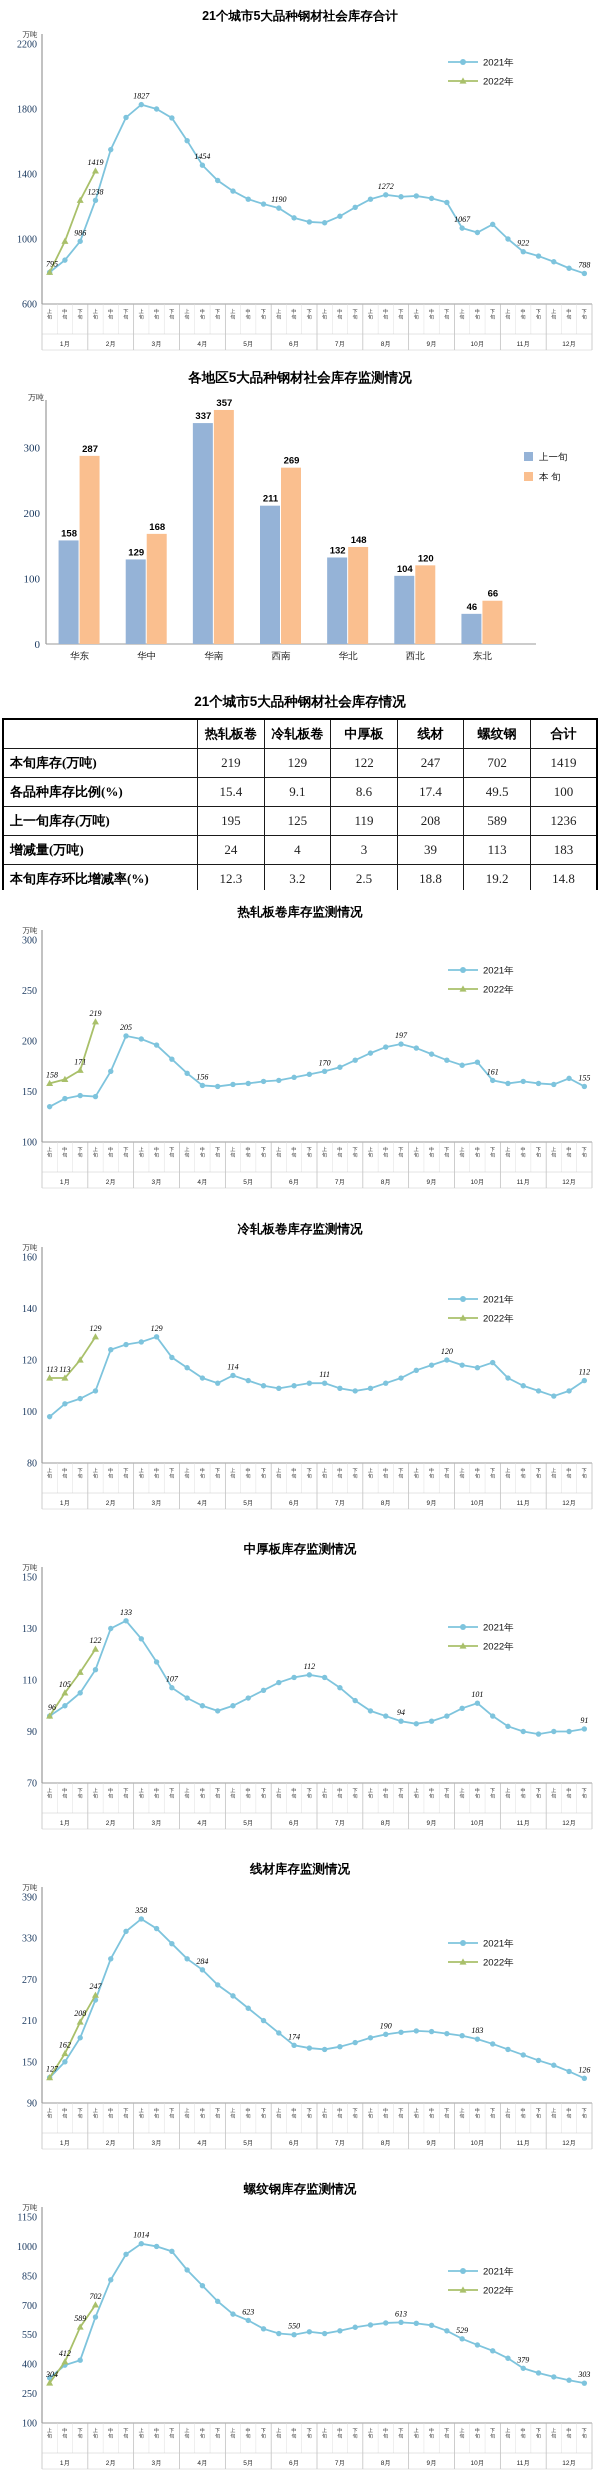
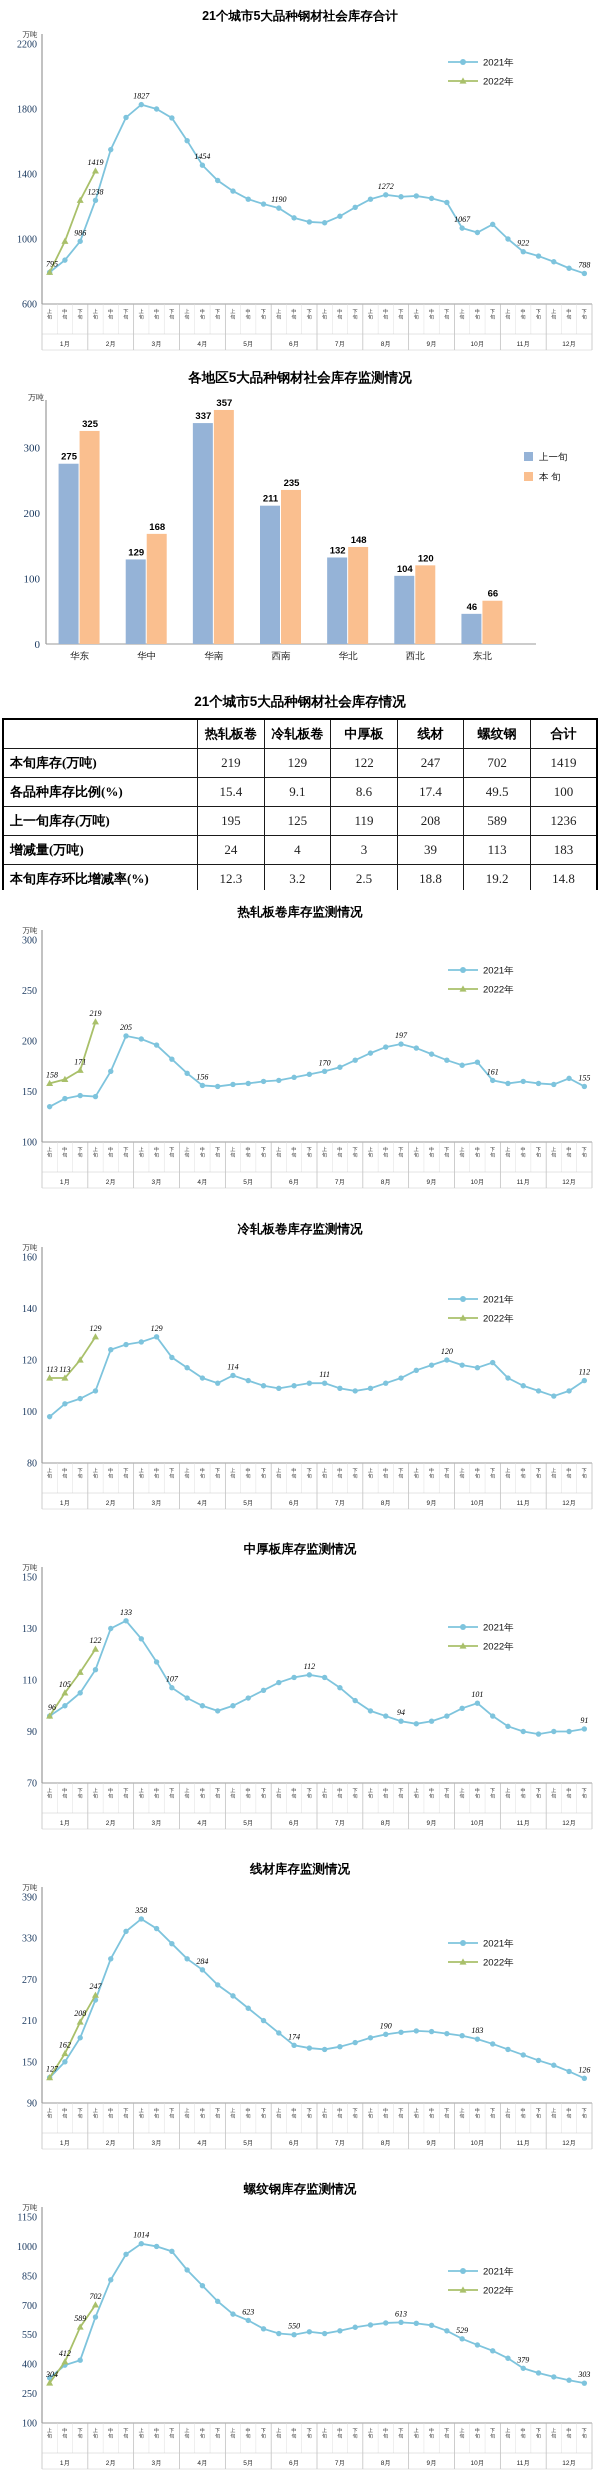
各地区5大品种钢材社会库存监测情况/上一旬/华东: 158 -> 275
各地区5大品种钢材社会库存监测情况/本 旬/华东: 287 -> 325
各地区5大品种钢材社会库存监测情况/本 旬/西南: 269 -> 235
